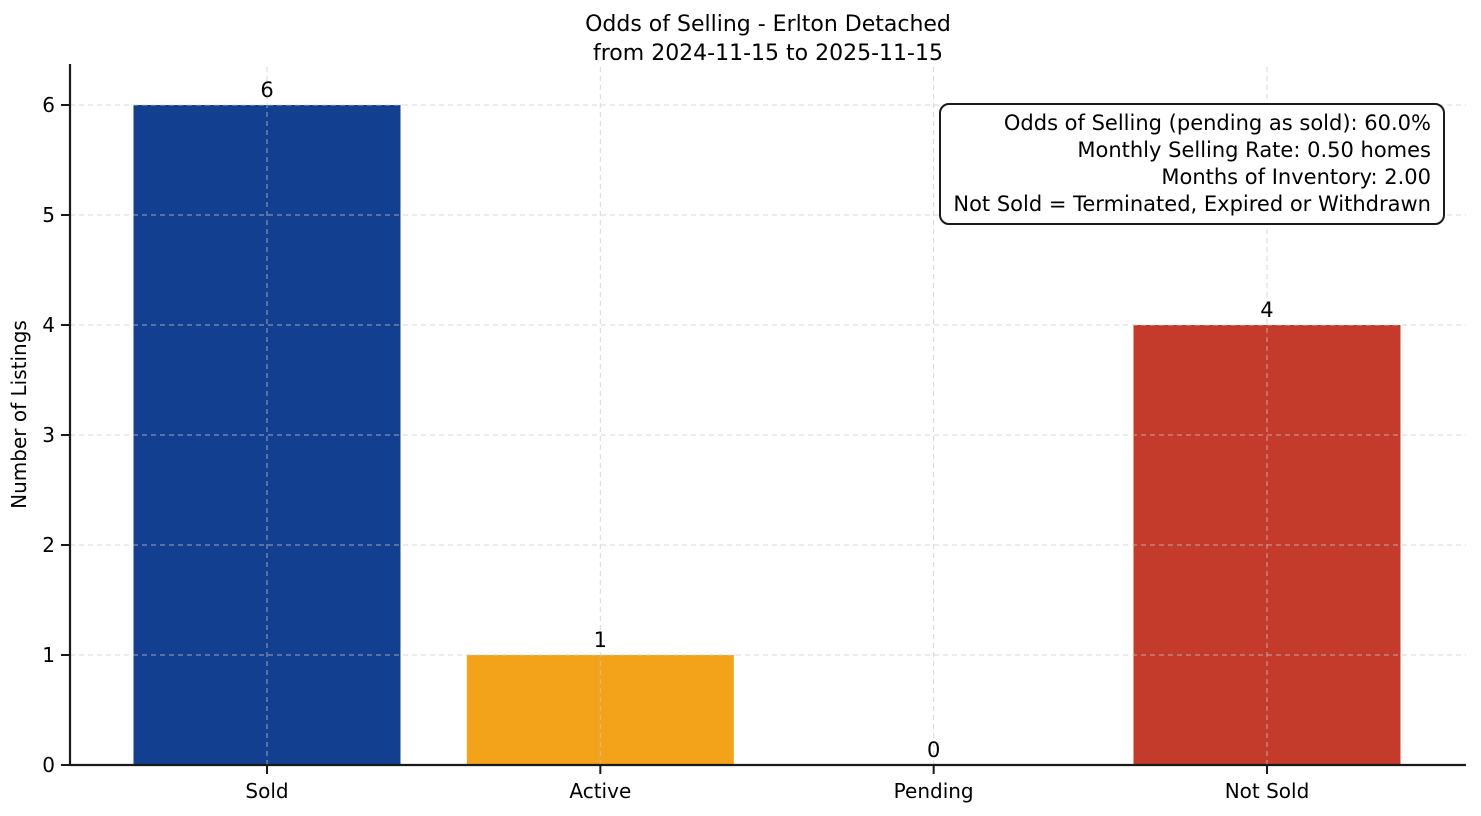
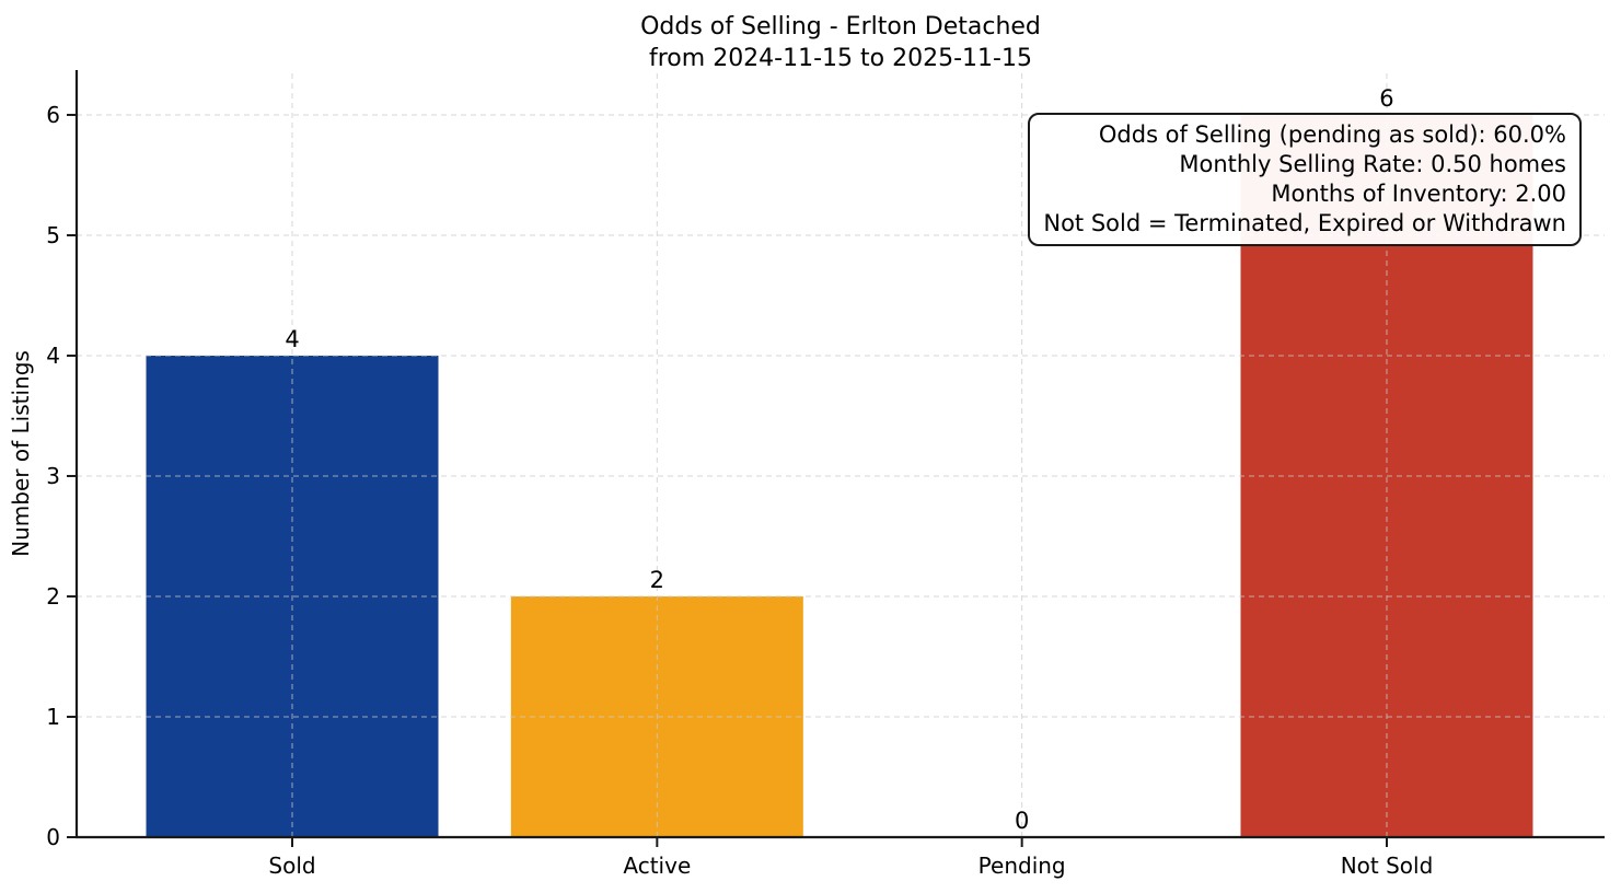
Sold: 6 -> 4
Active: 1 -> 2
Not Sold: 4 -> 6
